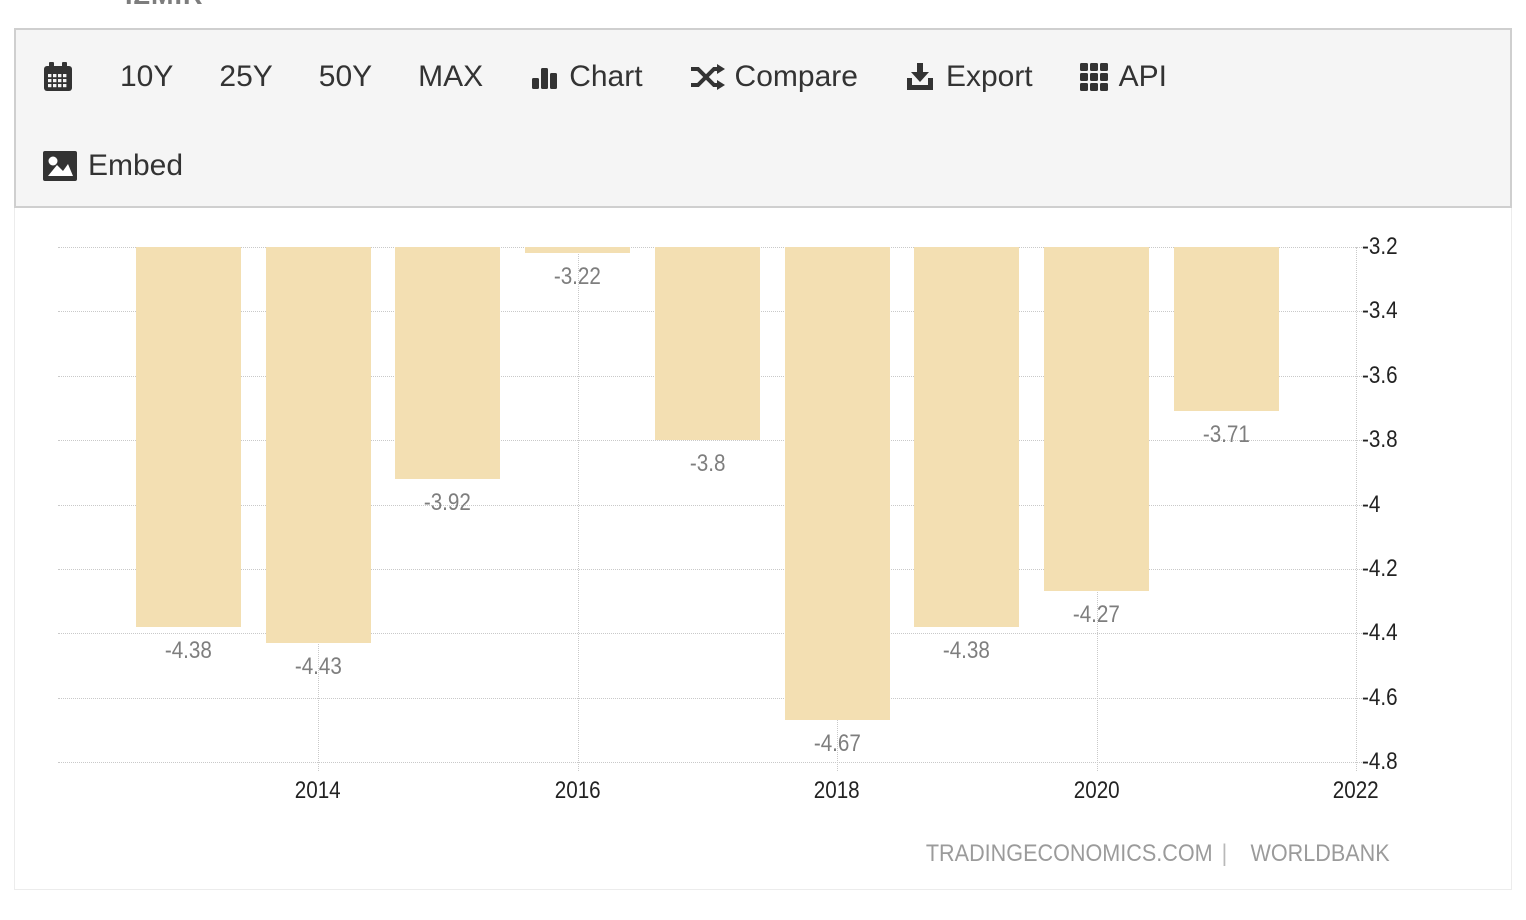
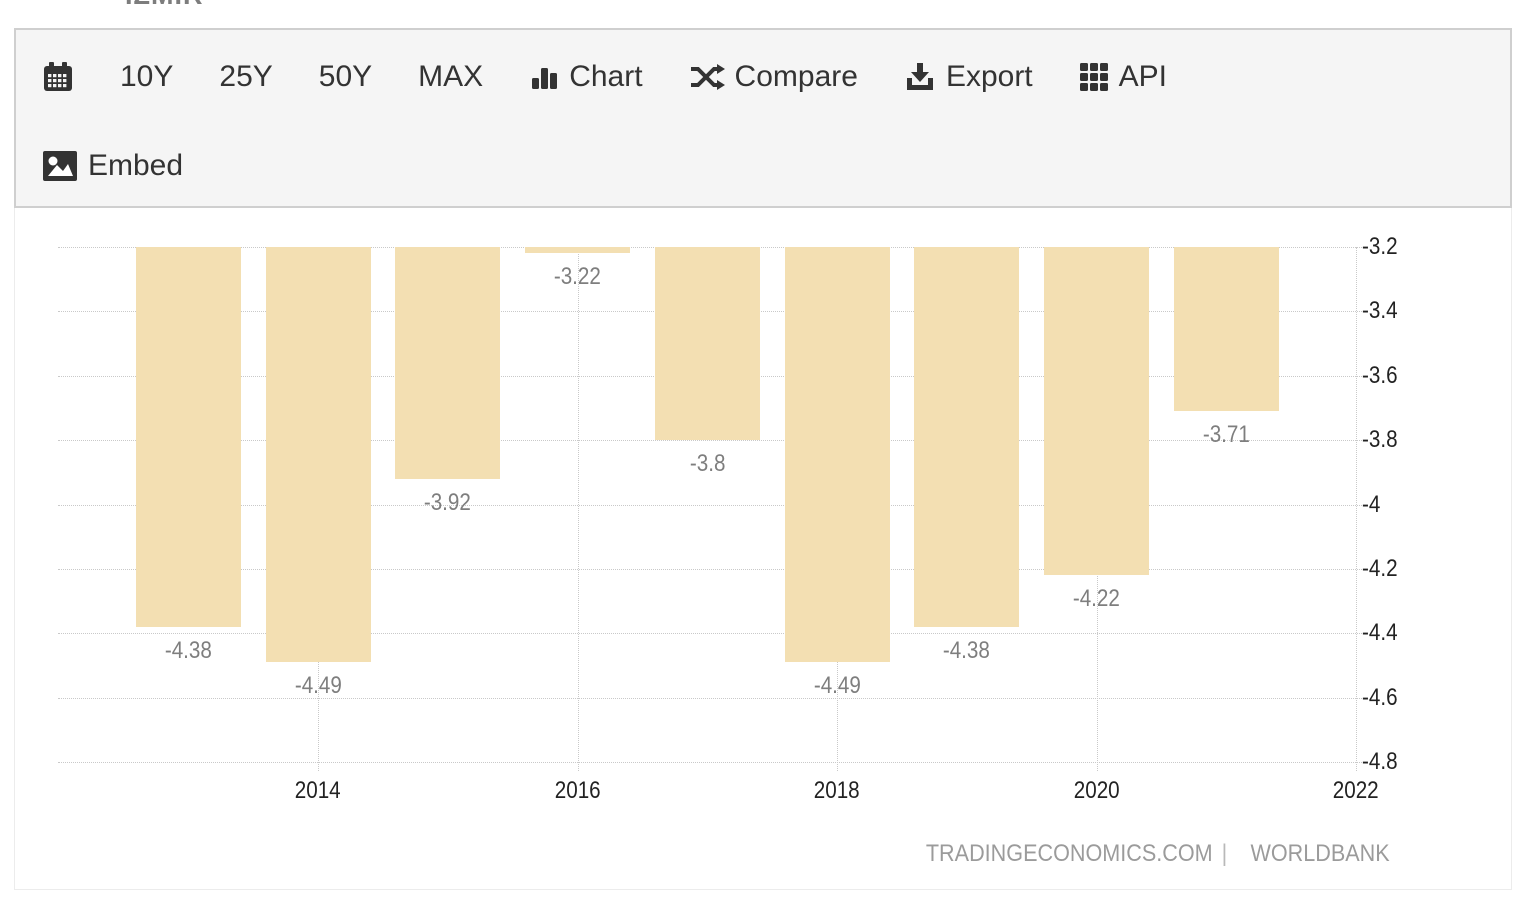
2014: -4.43 -> -4.49
2018: -4.67 -> -4.49
2020: -4.27 -> -4.22
